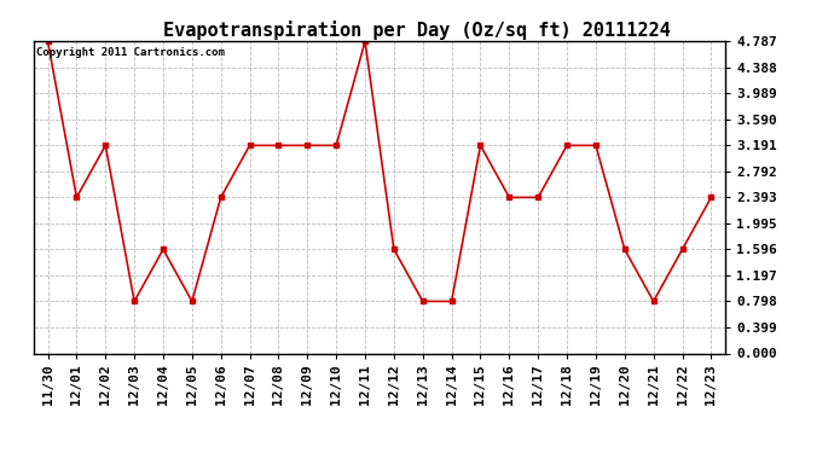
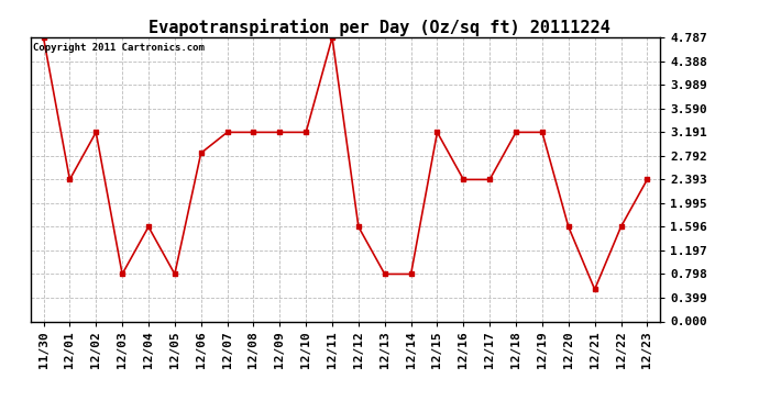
12/06: 2.39 -> 2.84
12/21: 0.80 -> 0.54
